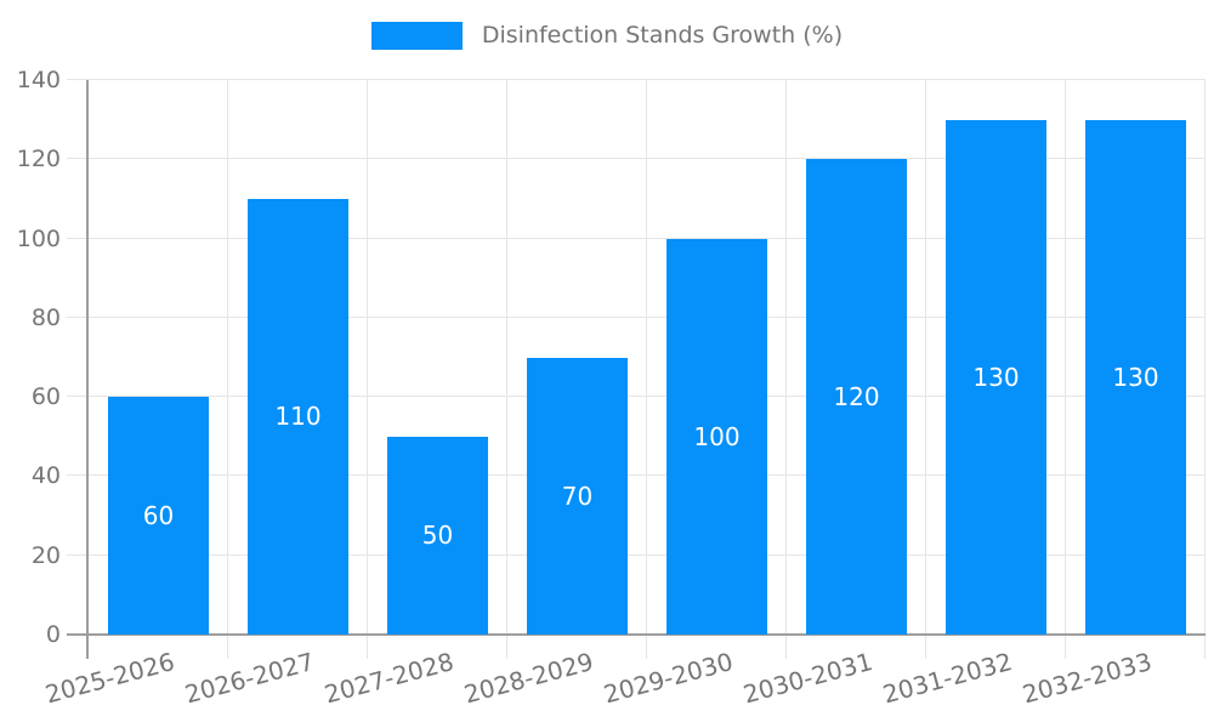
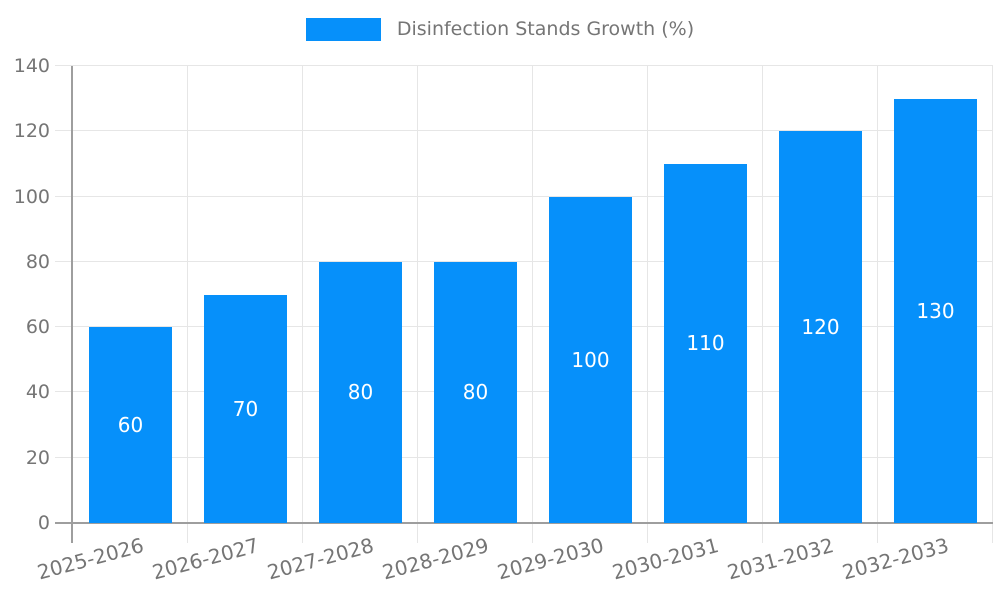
2026-2027: 110 -> 70
2027-2028: 50 -> 80
2028-2029: 70 -> 80
2030-2031: 120 -> 110
2031-2032: 130 -> 120
